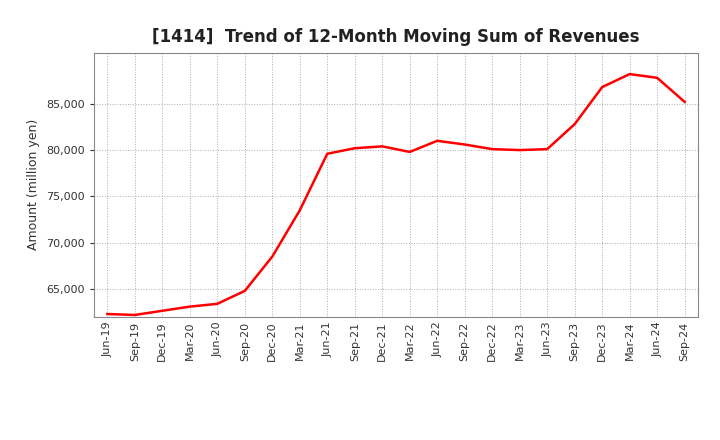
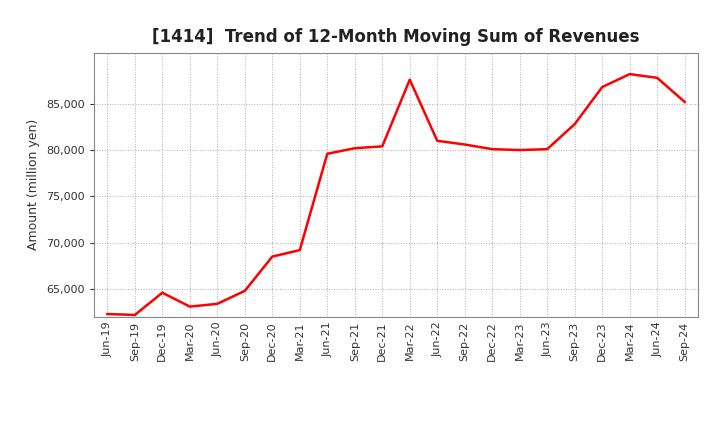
Dec-19: 62,600 -> 64,600
Mar-21: 73,500 -> 69,200
Mar-22: 79,800 -> 87,600
